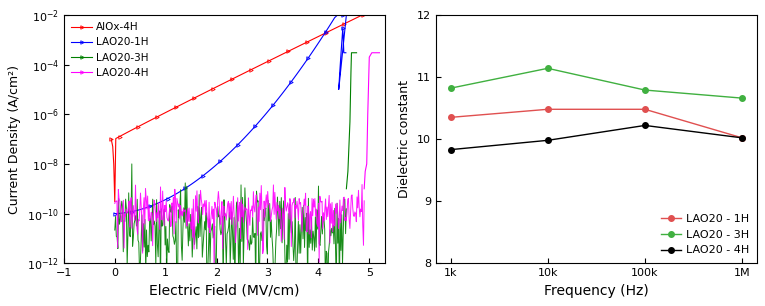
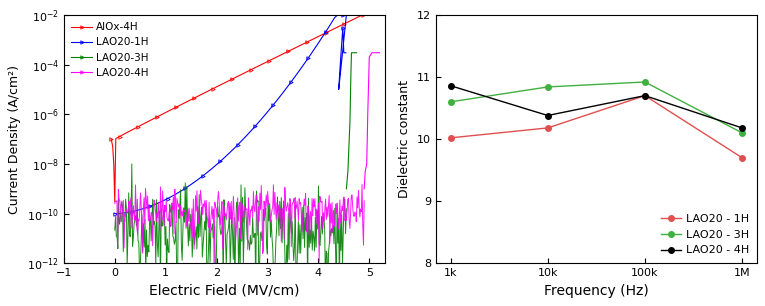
LAO20 - 1H/1k: 10.35 -> 10.02
LAO20 - 3H/1k: 10.82 -> 10.60
LAO20 - 4H/1k: 9.83 -> 10.86
LAO20 - 1H/10k: 10.48 -> 10.18
LAO20 - 3H/10k: 11.14 -> 10.84
LAO20 - 4H/10k: 9.98 -> 10.38
LAO20 - 1H/100k: 10.48 -> 10.70
LAO20 - 3H/100k: 10.79 -> 10.92
LAO20 - 4H/100k: 10.22 -> 10.70
LAO20 - 1H/1M: 10.02 -> 9.70
LAO20 - 3H/1M: 10.66 -> 10.10
LAO20 - 4H/1M: 10.02 -> 10.18
